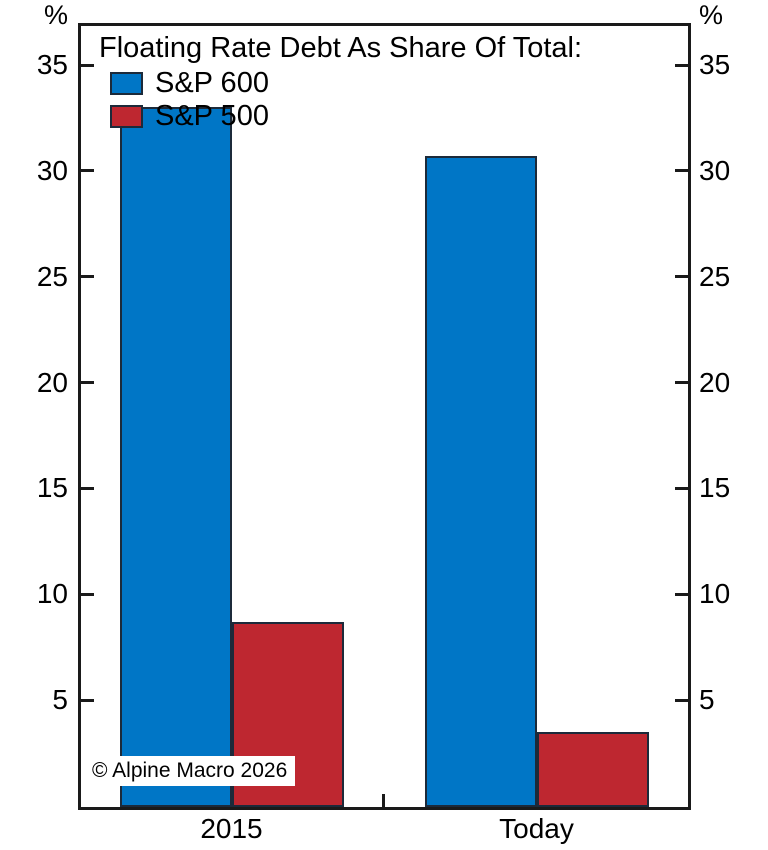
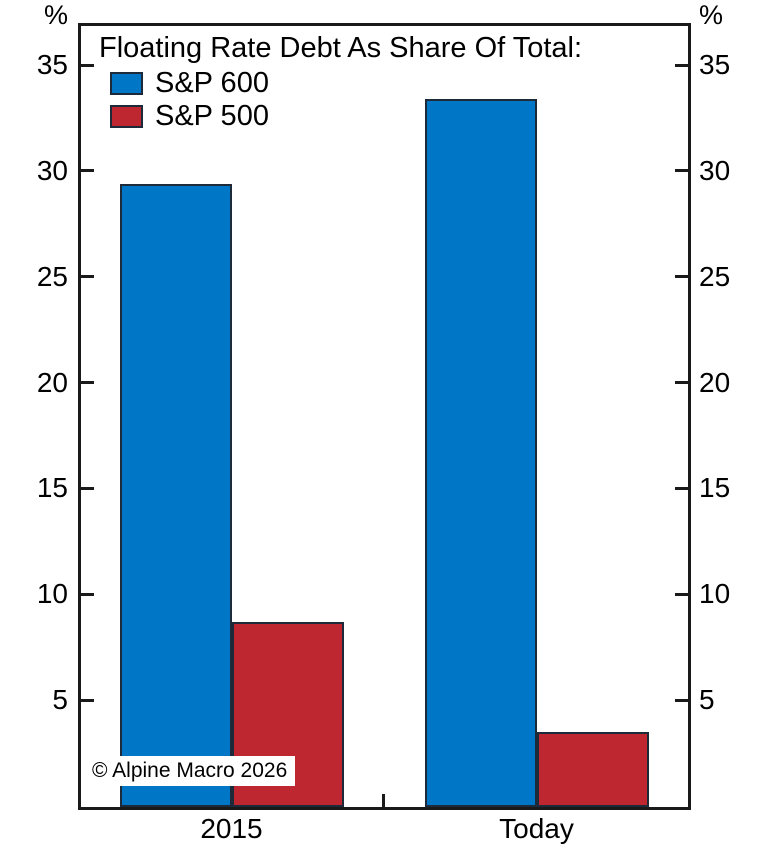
S&P 600/2015: 33.0 -> 29.4
S&P 600/Today: 30.7 -> 33.4
